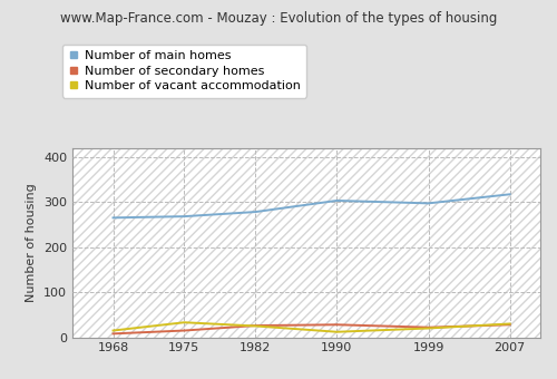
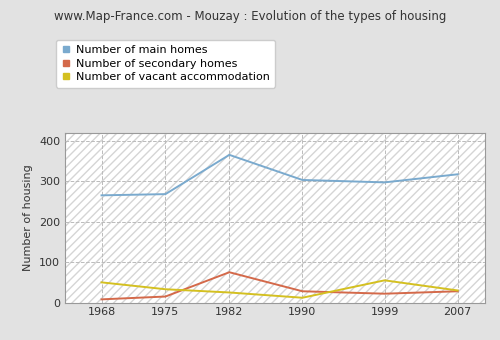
Number of vacant accommodation/1968: 15 -> 50
Number of main homes/1982: 278 -> 365
Number of secondary homes/1982: 26 -> 75
Number of vacant accommodation/1999: 20 -> 55
